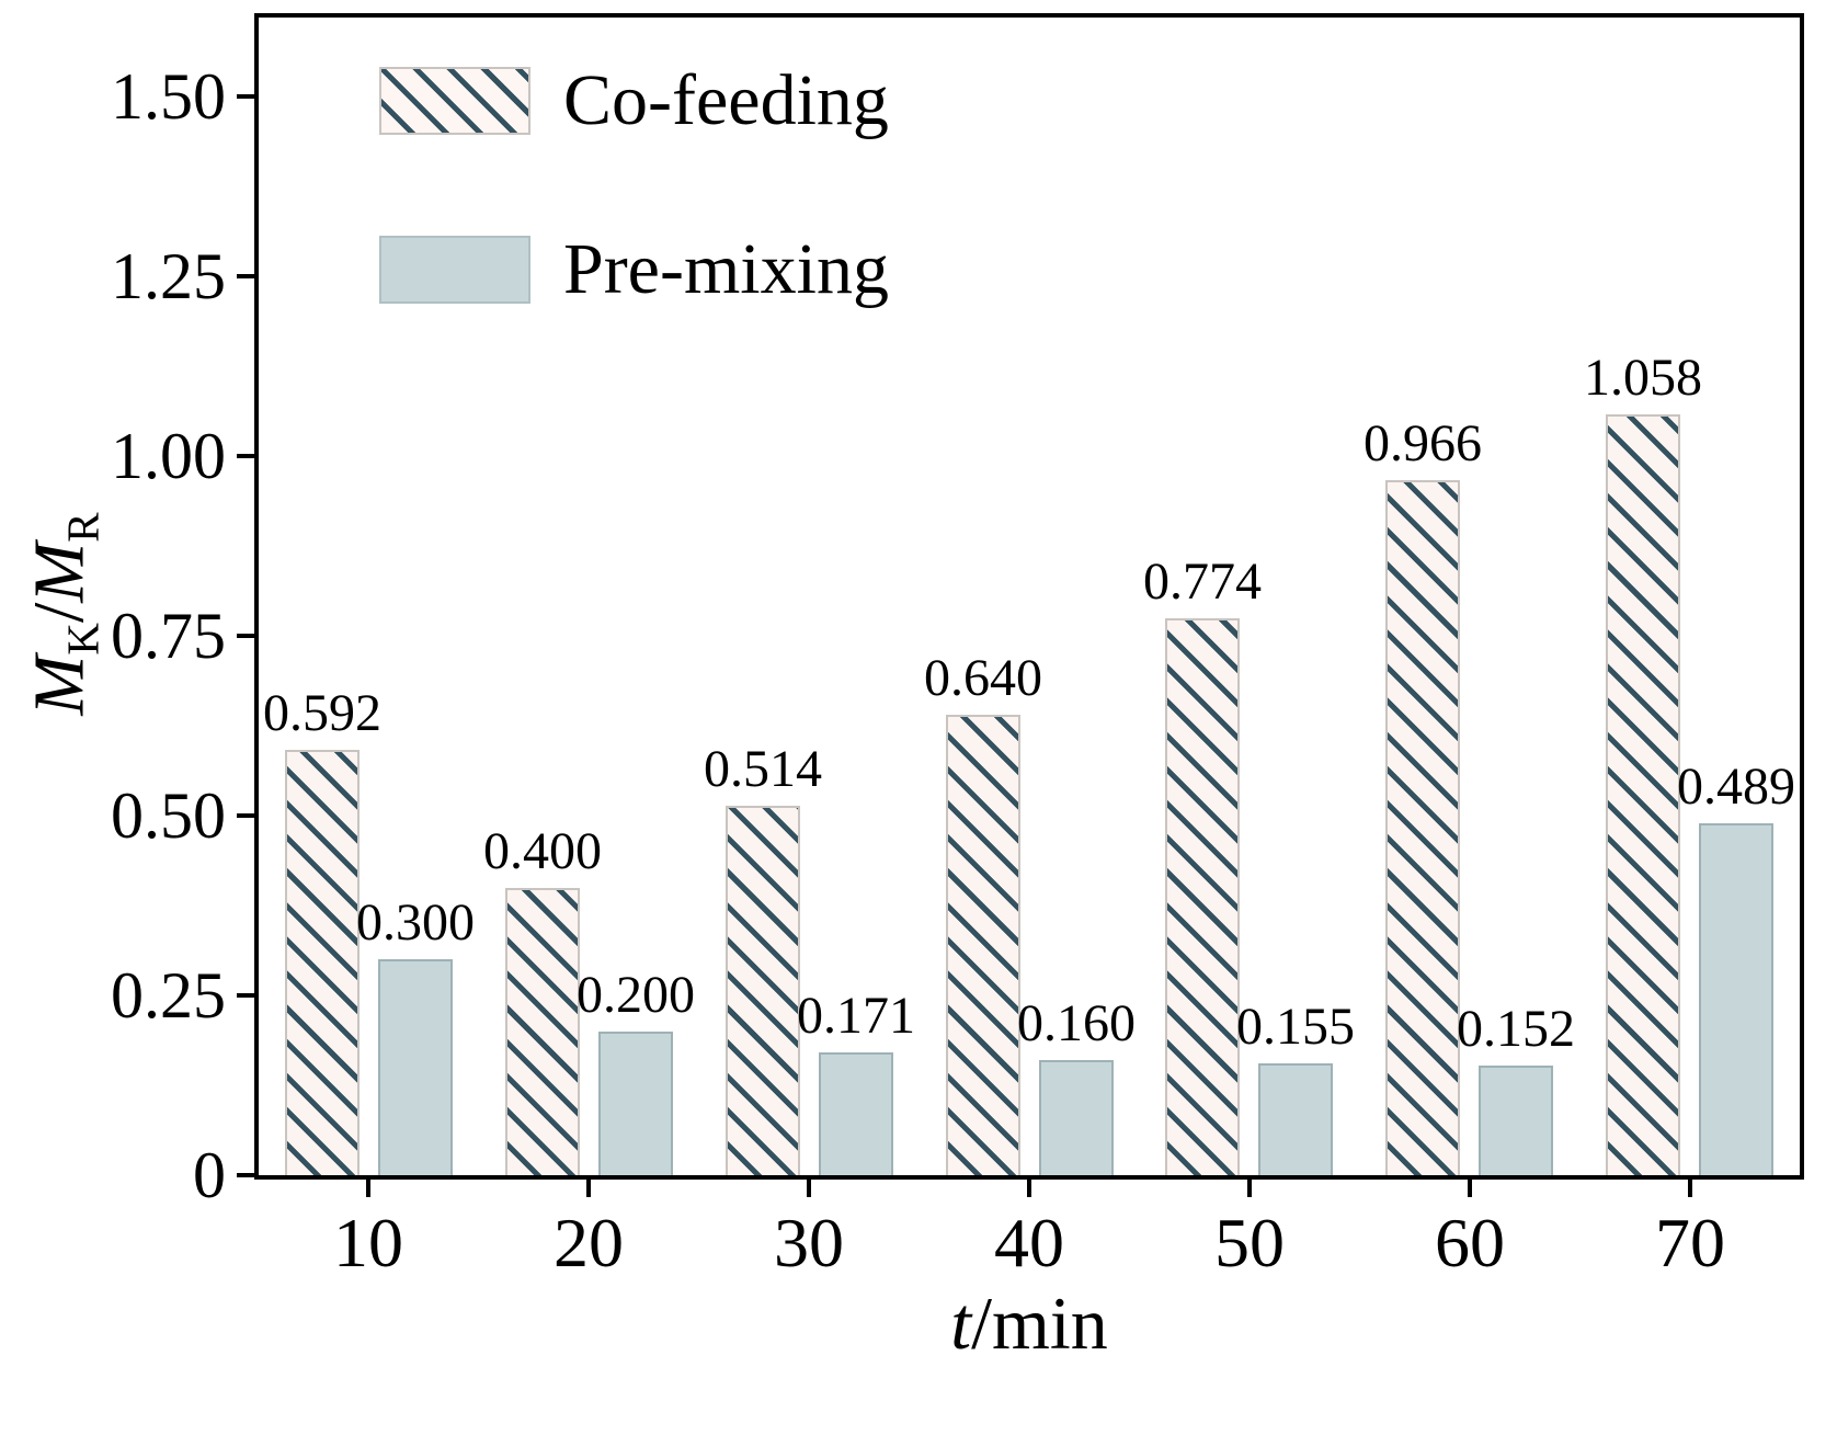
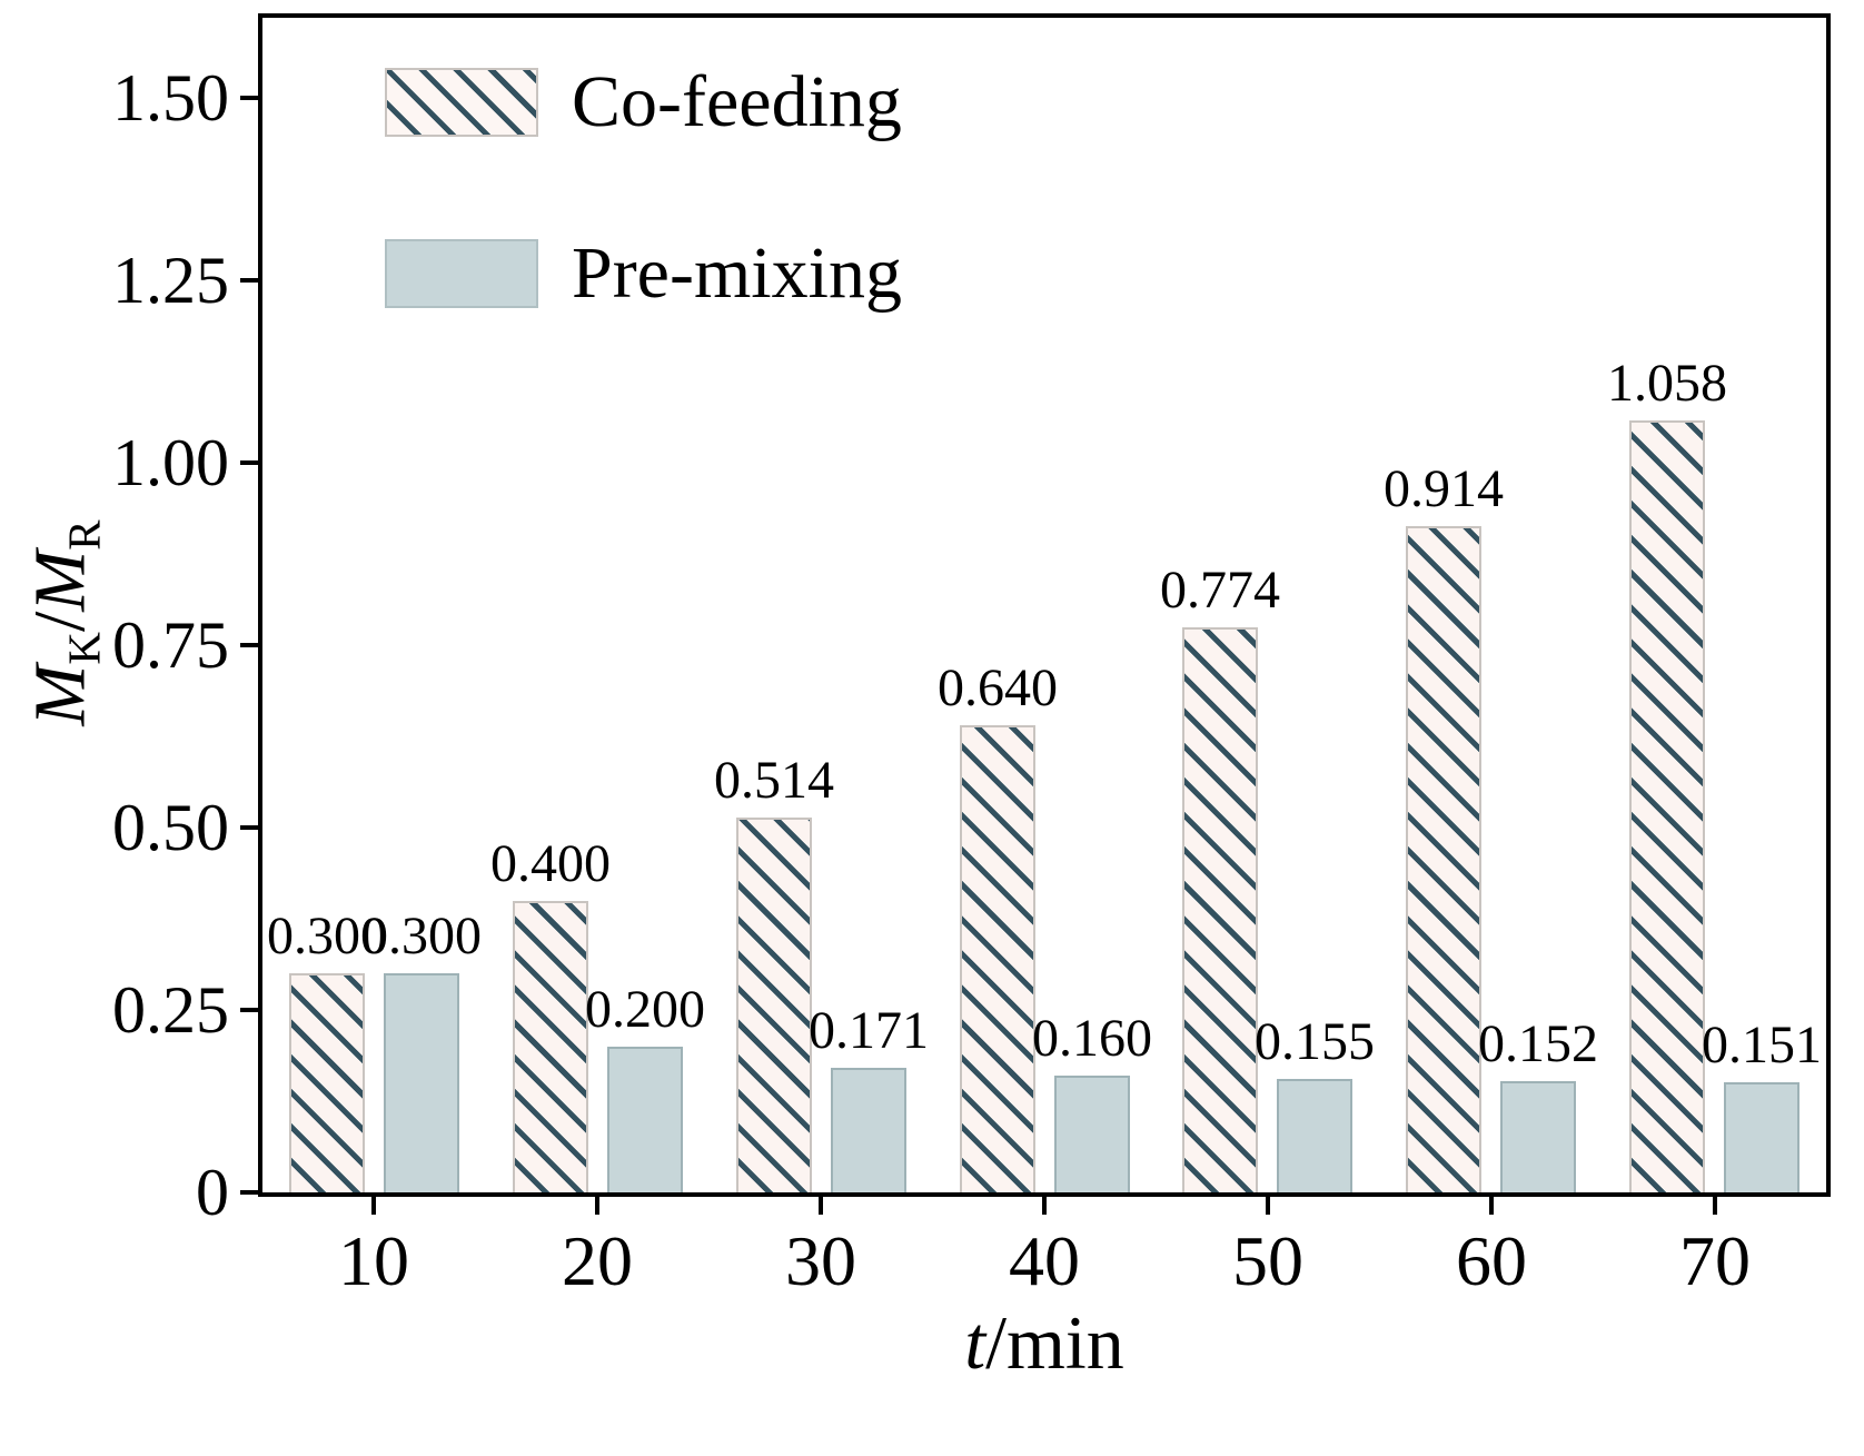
Co-feeding/10: 0.592 -> 0.300
Co-feeding/60: 0.966 -> 0.914
Pre-mixing/70: 0.489 -> 0.151
